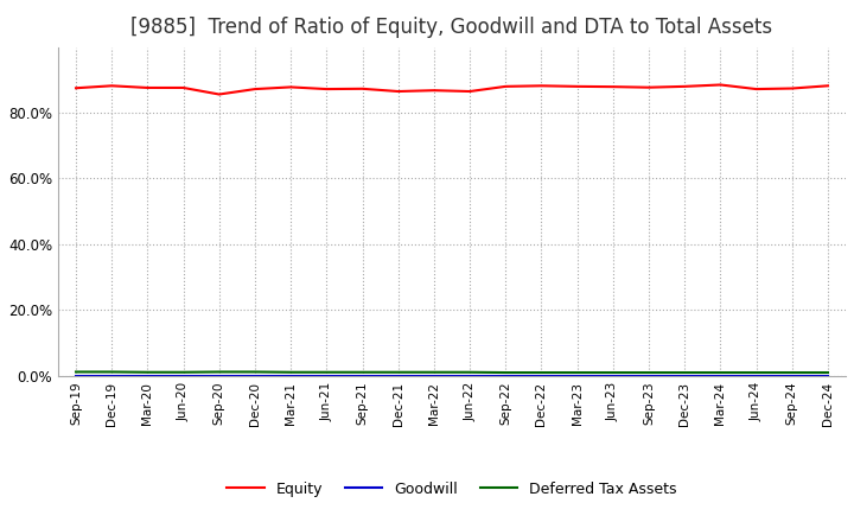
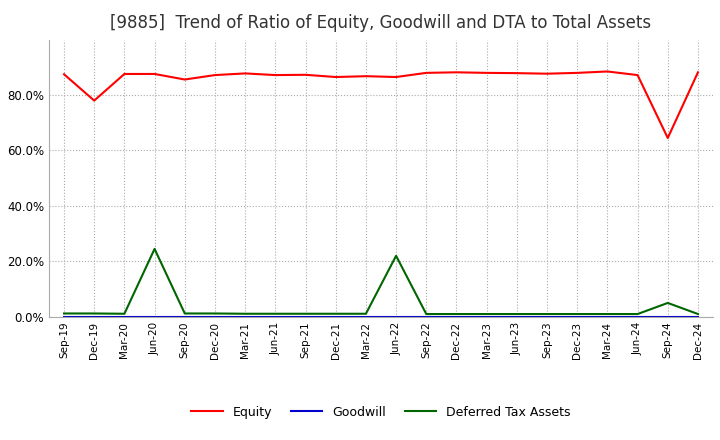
Equity/Dec-19: 88.2% -> 78.0%
Deferred Tax Assets/Jun-20: 1.1% -> 24.5%
Deferred Tax Assets/Jun-22: 1.1% -> 22.0%
Equity/Sep-24: 87.4% -> 64.5%
Deferred Tax Assets/Sep-24: 1.0% -> 5.0%
